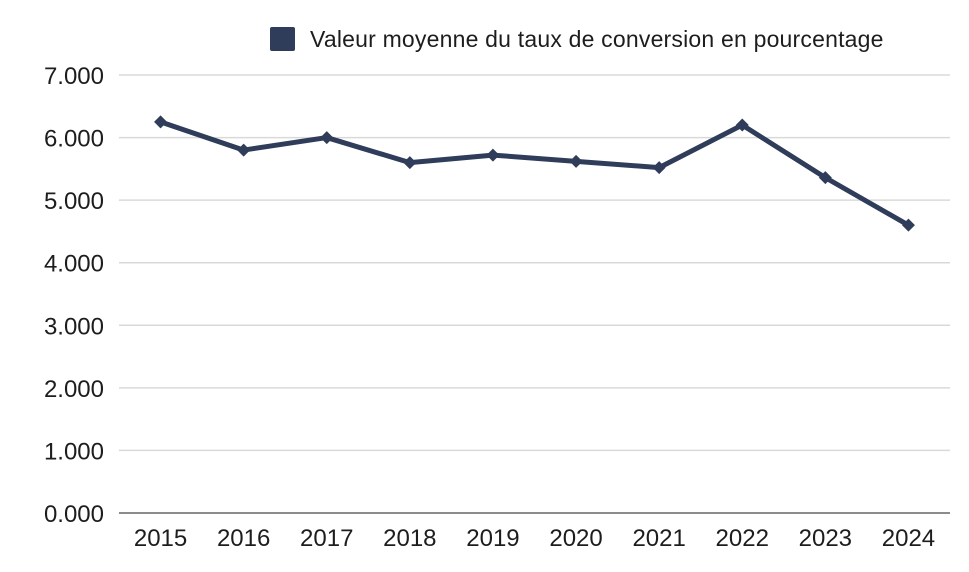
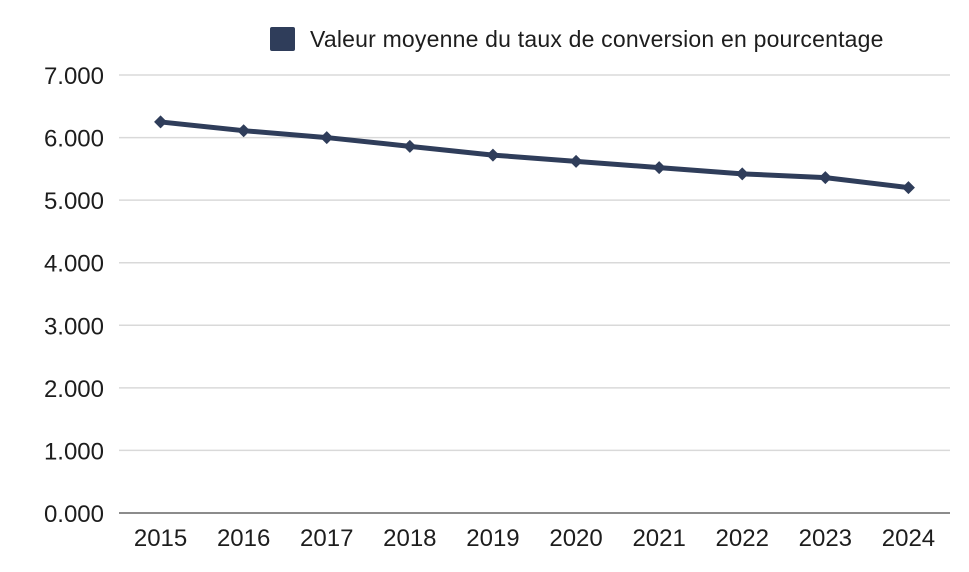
2016: 5.8 -> 6.1
2018: 5.6 -> 5.9
2022: 6.2 -> 5.4
2024: 4.6 -> 5.2
